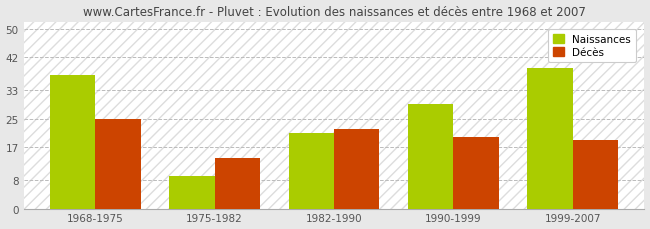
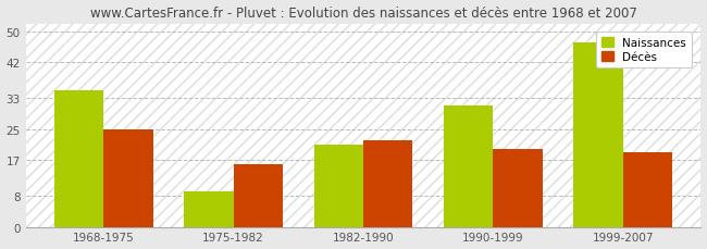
Naissances/1968-1975: 37 -> 35
Décès/1975-1982: 14 -> 16
Naissances/1990-1999: 29 -> 31
Naissances/1999-2007: 39 -> 47
